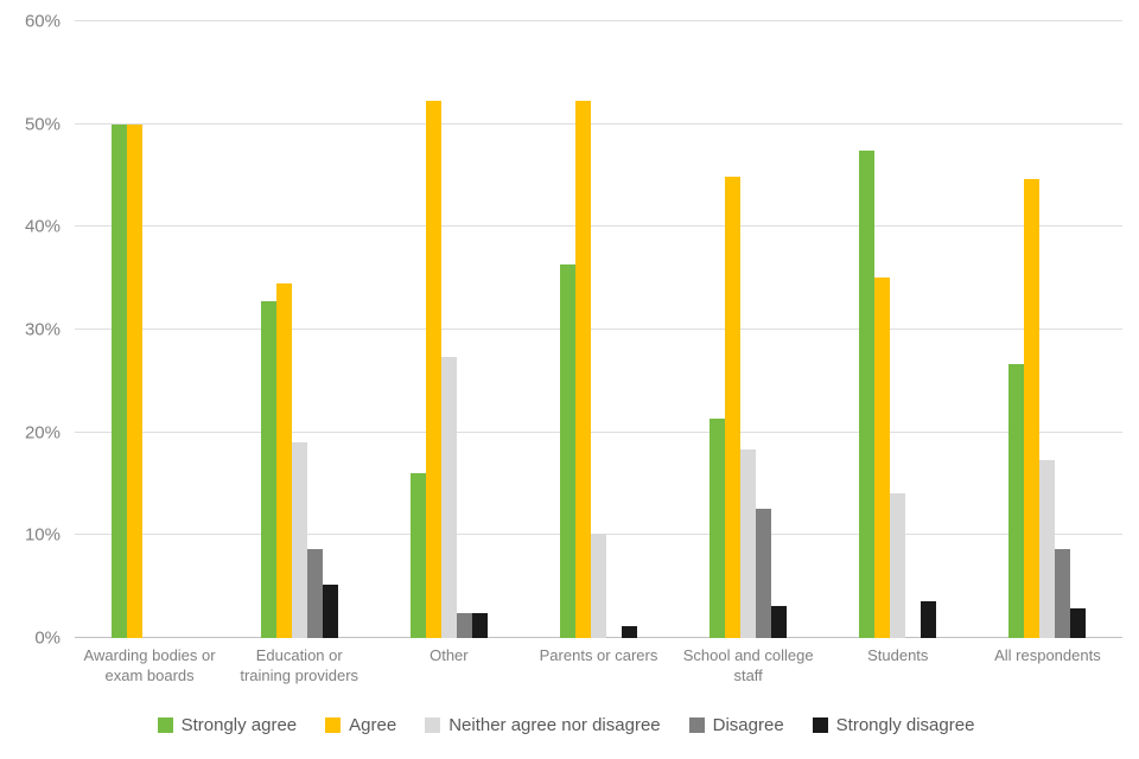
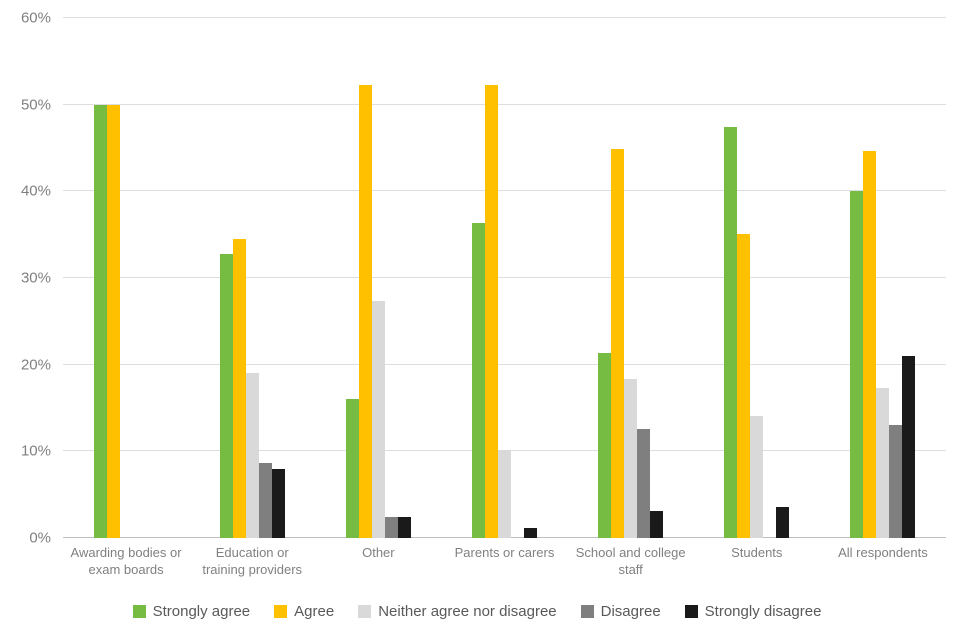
Strongly disagree/Education or training providers: 5% -> 8%
Strongly agree/All respondents: 27% -> 40%
Disagree/All respondents: 9% -> 13%
Strongly disagree/All respondents: 3% -> 21%
